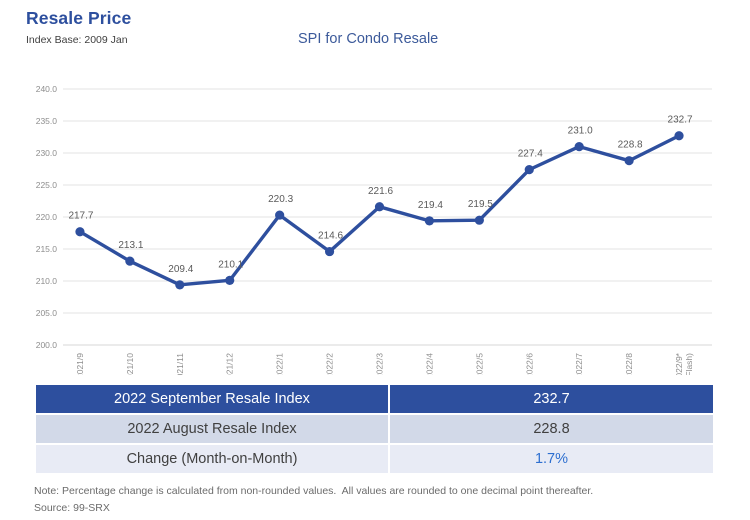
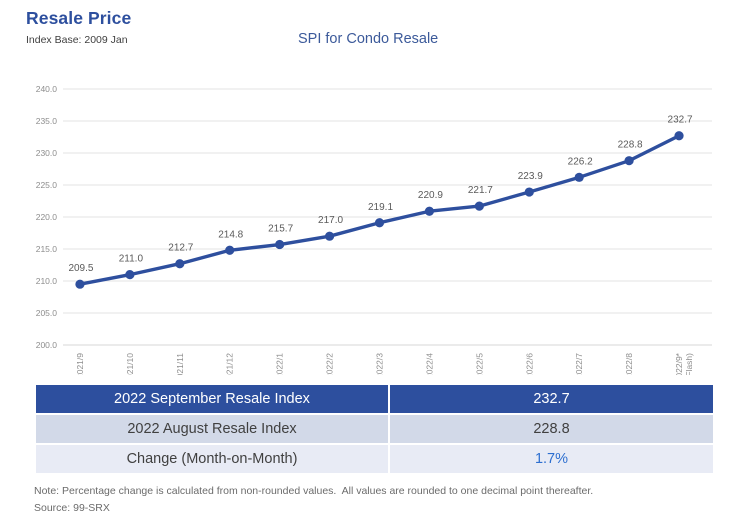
2021/9: 217.7 -> 209.5
2021/10: 213.1 -> 211.0
2021/11: 209.4 -> 212.7
2021/12: 210.1 -> 214.8
2022/1: 220.3 -> 215.7
2022/2: 214.6 -> 217.0
2022/3: 221.6 -> 219.1
2022/4: 219.4 -> 220.9
2022/5: 219.5 -> 221.7
2022/6: 227.4 -> 223.9
2022/7: 231.0 -> 226.2
